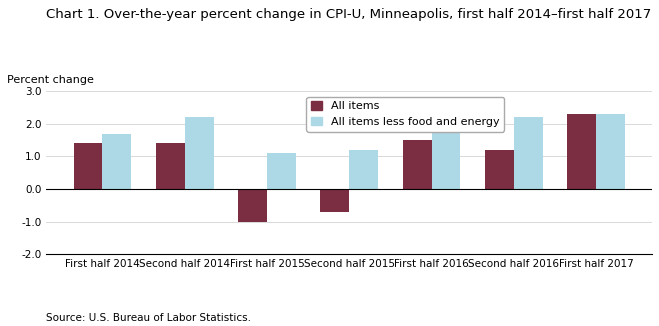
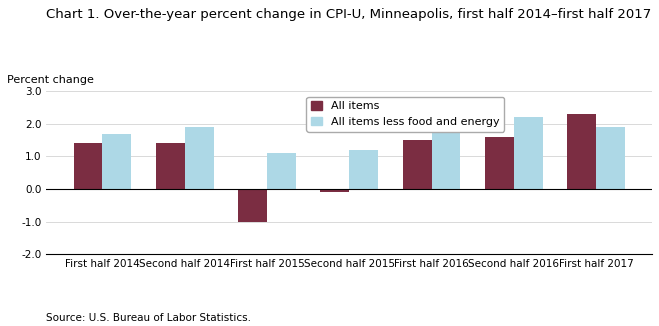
All items less food and energy/Second half 2014: 2.2 -> 1.9
All items/Second half 2015: -0.7 -> -0.1
All items/Second half 2016: 1.2 -> 1.6
All items less food and energy/First half 2017: 2.3 -> 1.9
